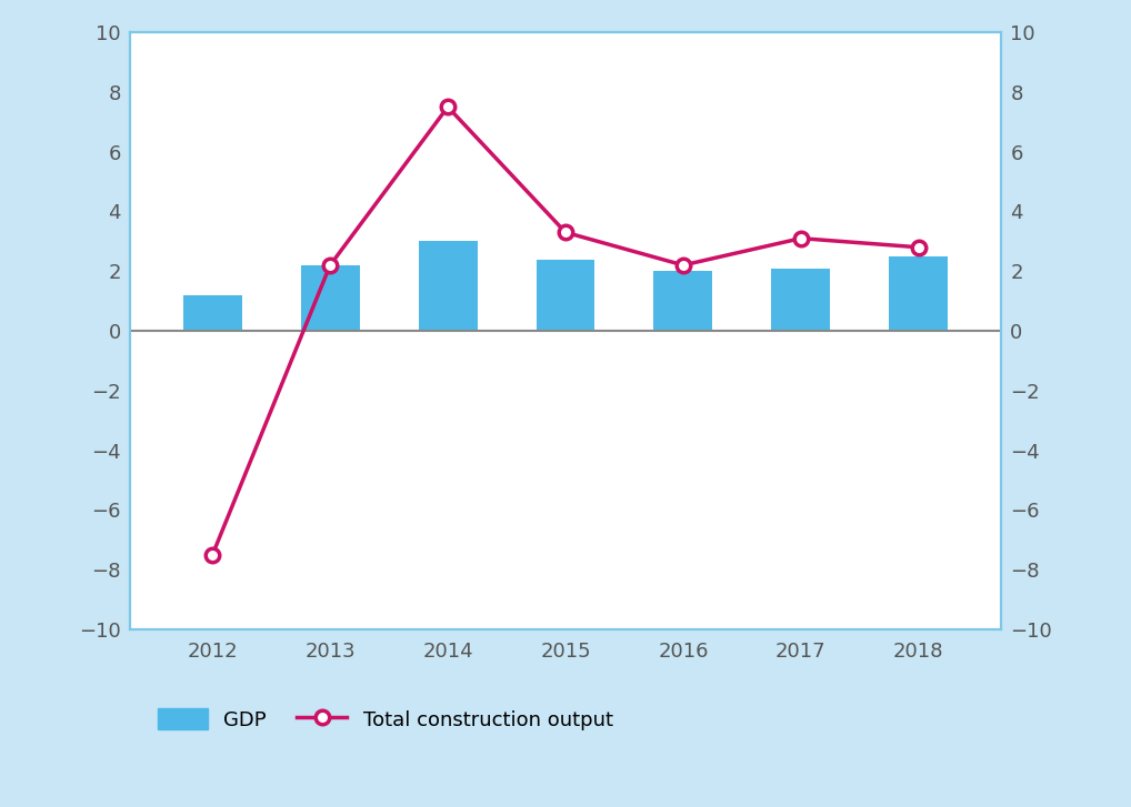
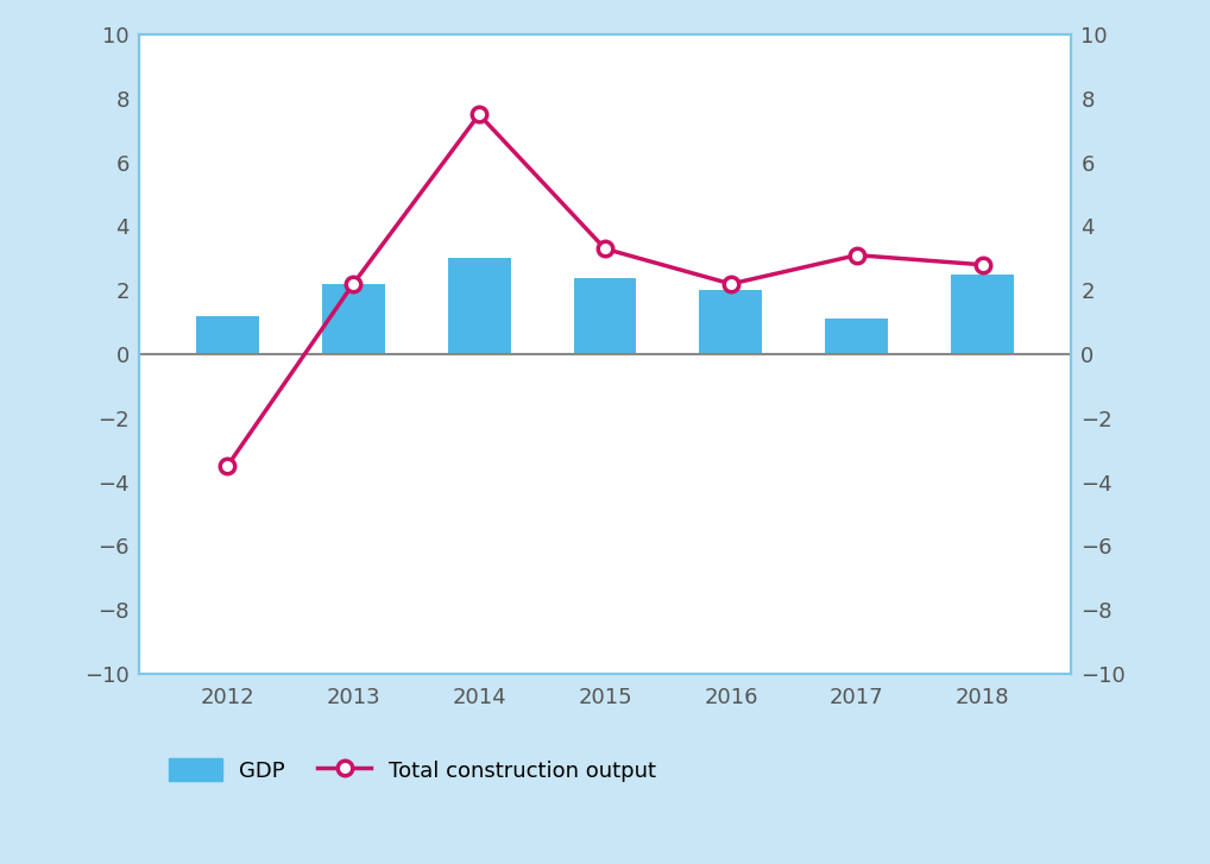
Total construction output/2012: -7.5 -> -3.5
GDP/2017: 2.1 -> 1.1
